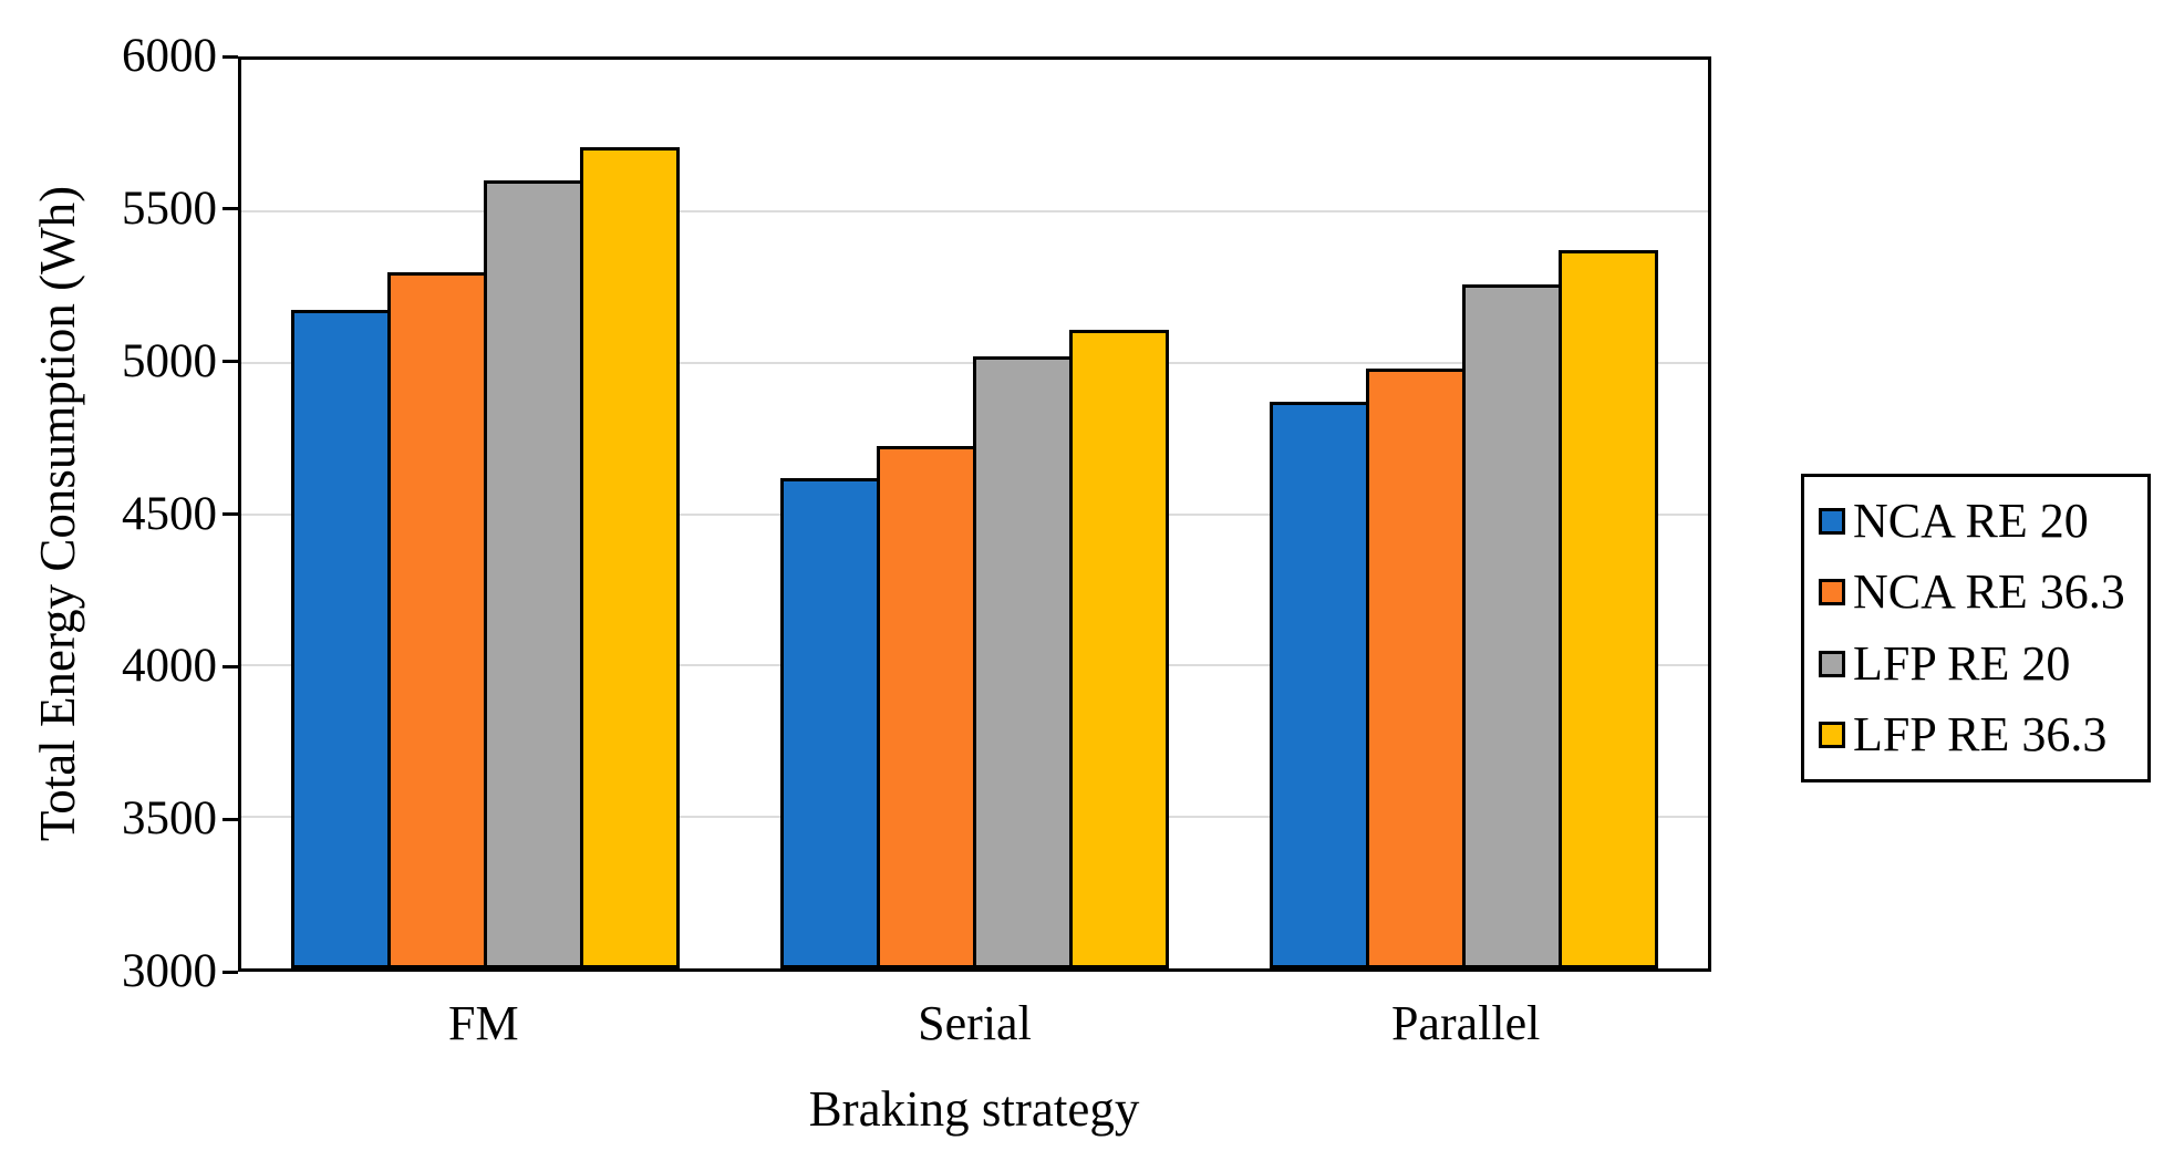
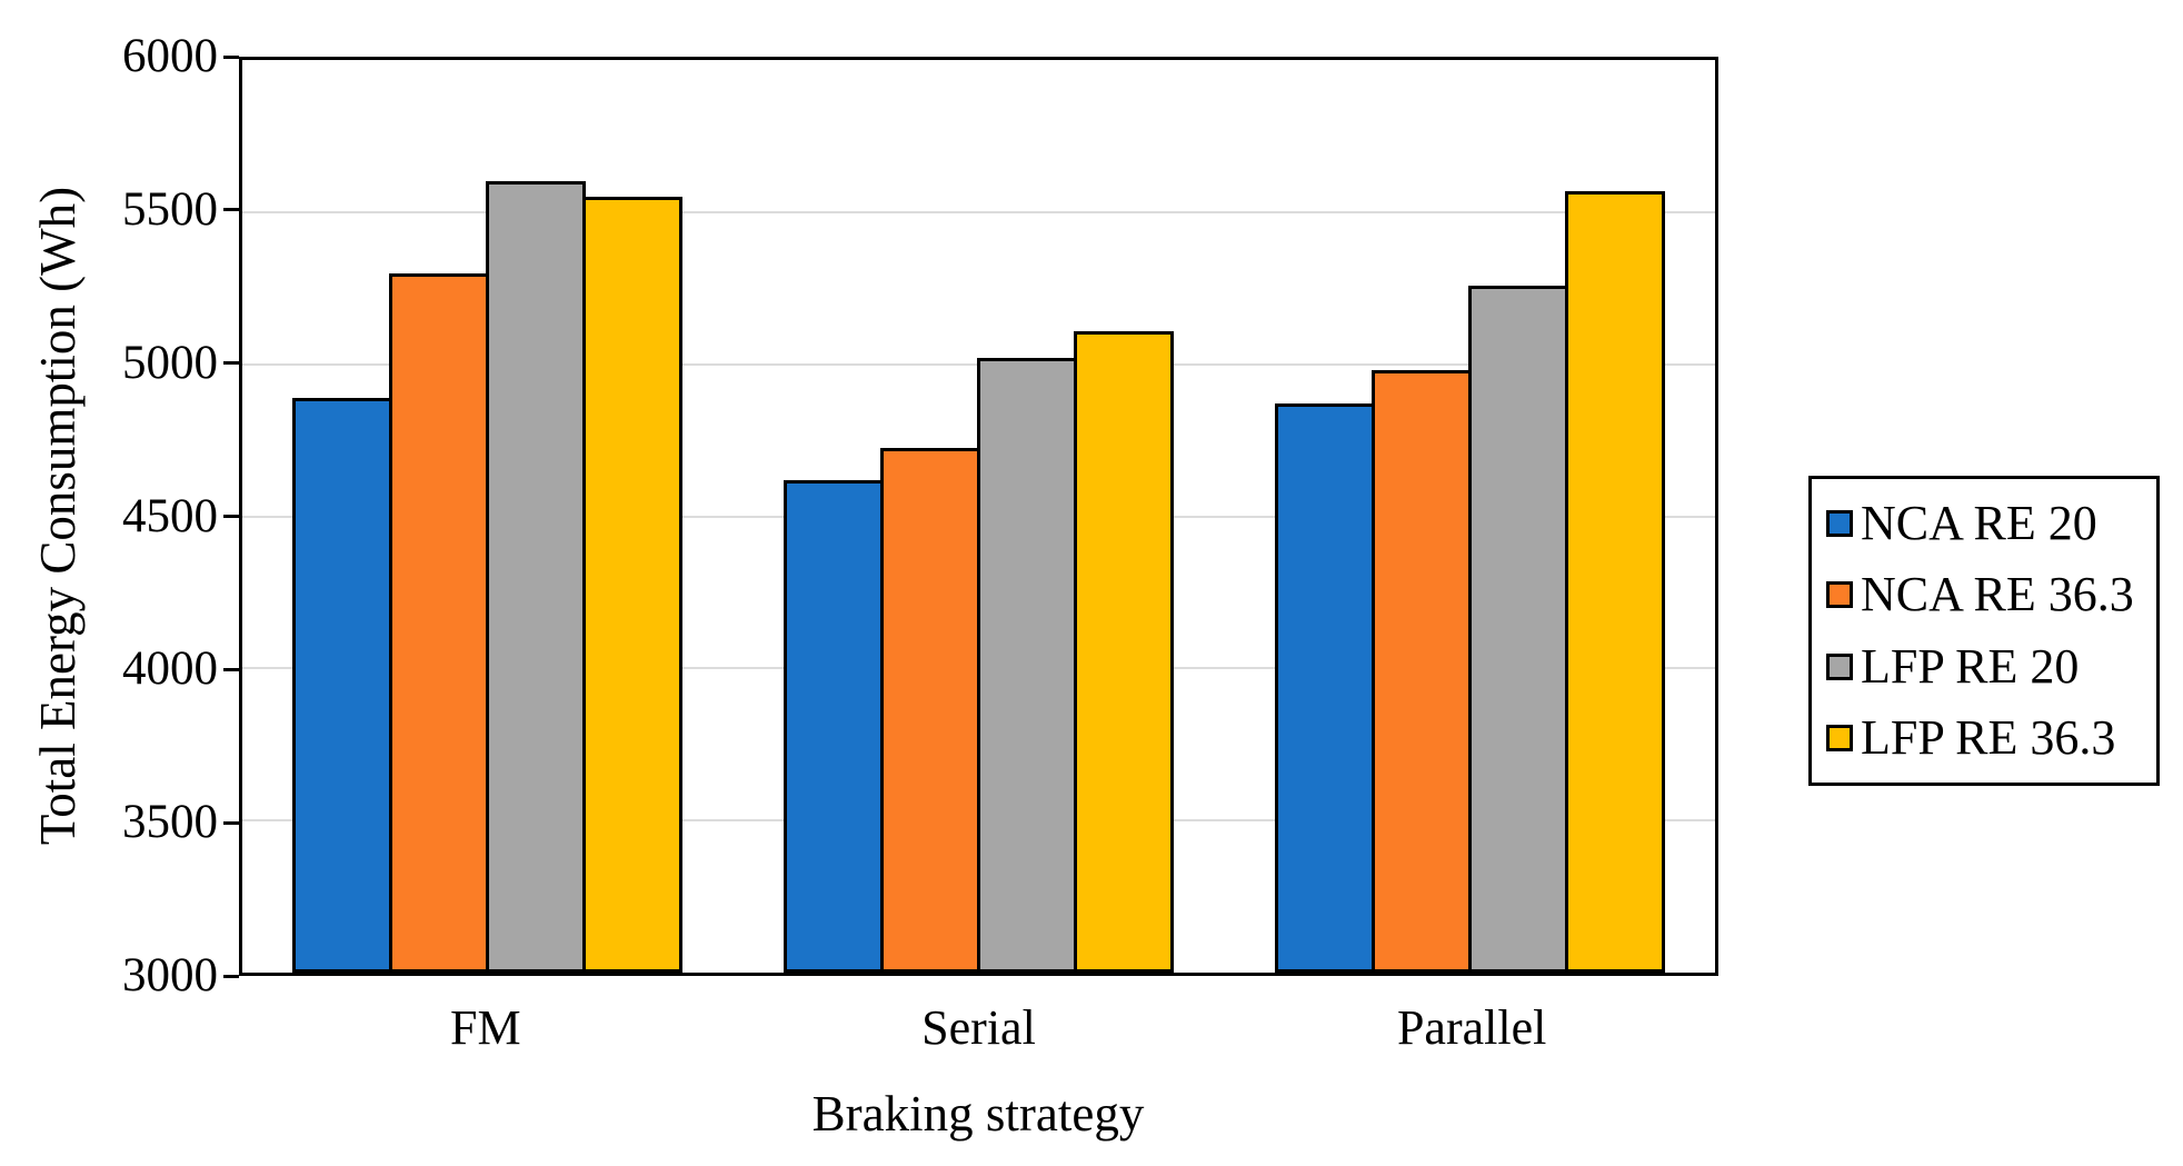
NCA RE 20/FM: 5180 -> 4890
LFP RE 36.3/FM: 5710 -> 5550
LFP RE 36.3/Parallel: 5370 -> 5570
